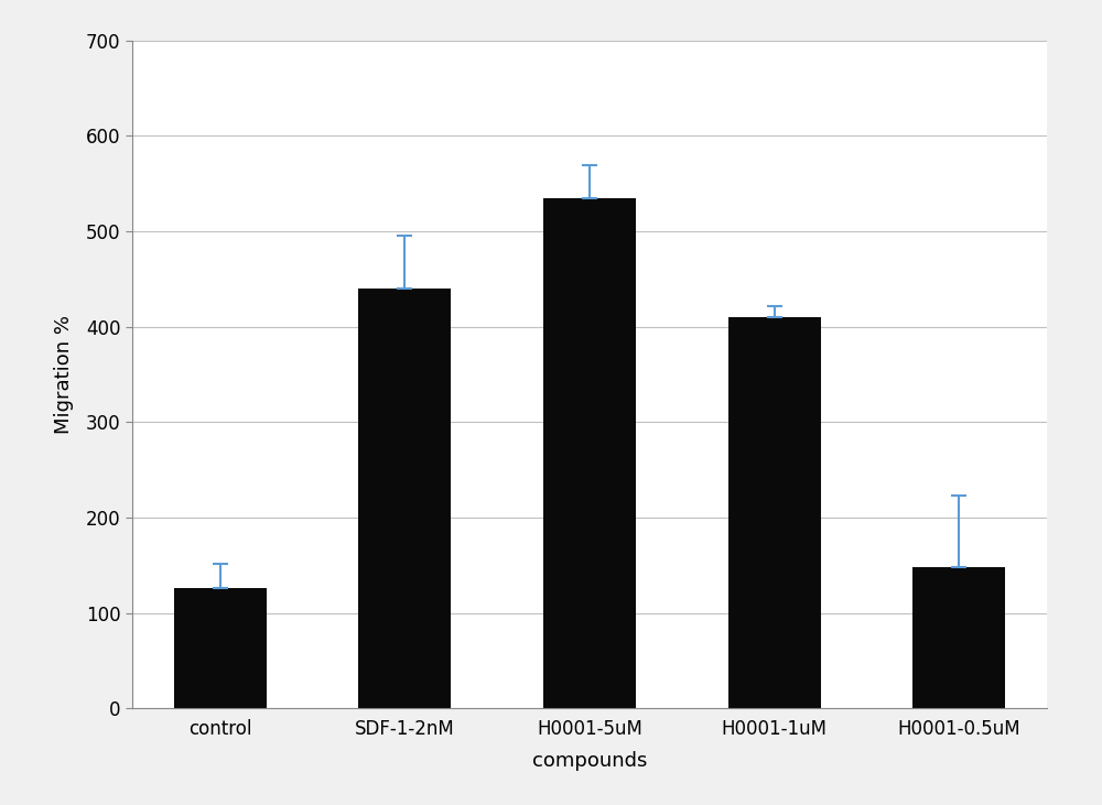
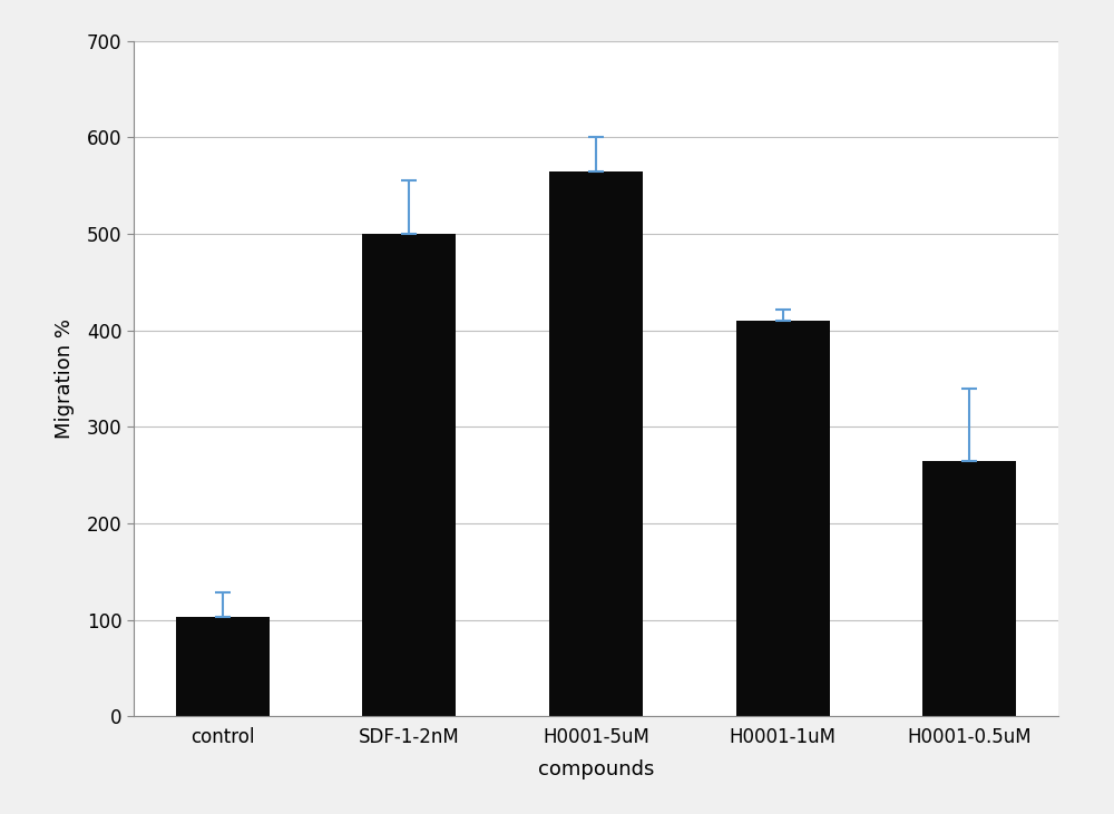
control: 126 -> 103
SDF-1-2nM: 440 -> 500
H0001-5uM: 534 -> 565
H0001-0.5uM: 148 -> 265
